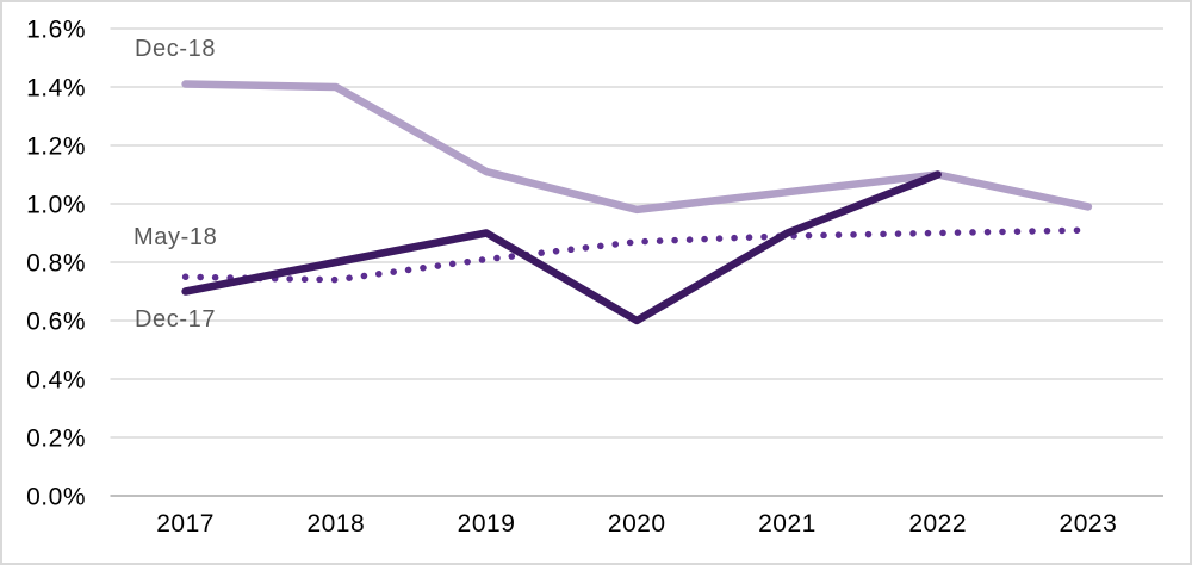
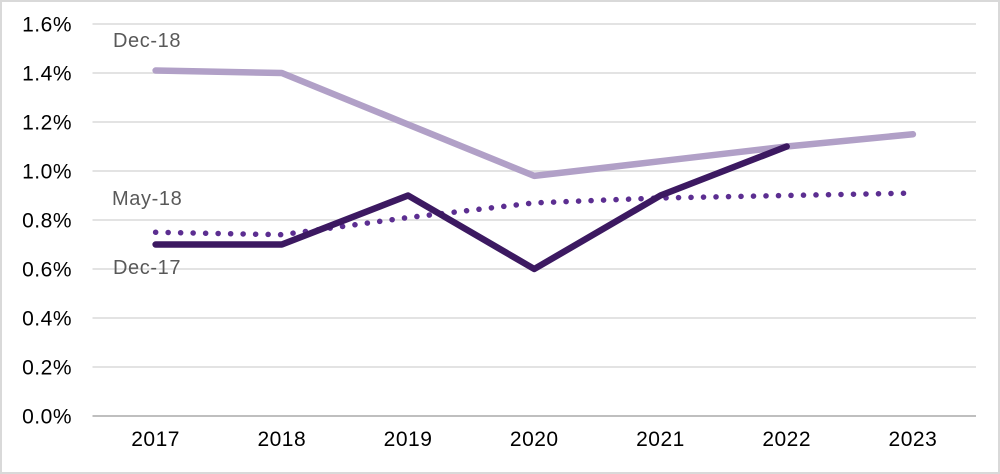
Dec-17/2018: 0.8% -> 0.7%
Dec-18/2019: 1.11% -> 1.19%
Dec-18/2023: 0.99% -> 1.15%
